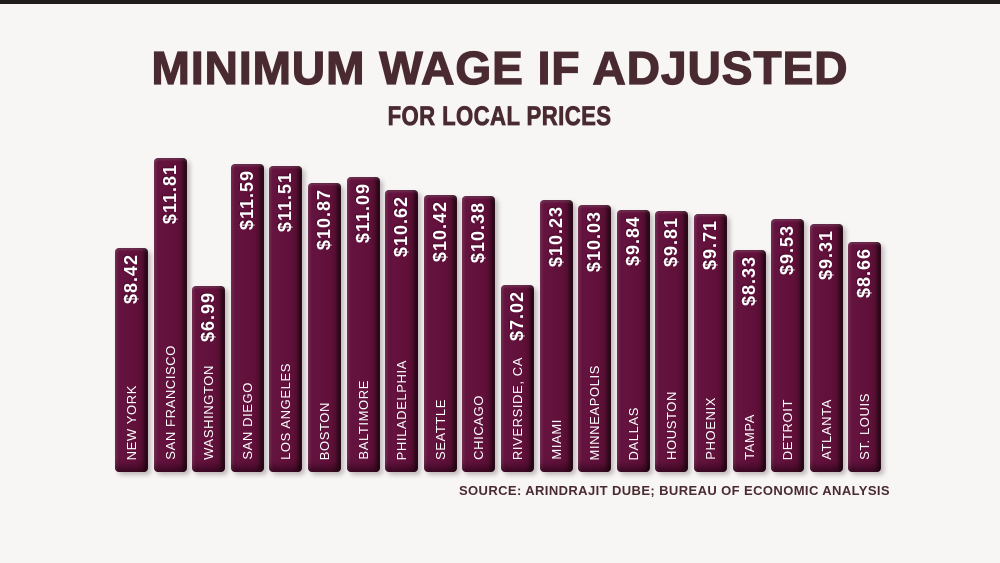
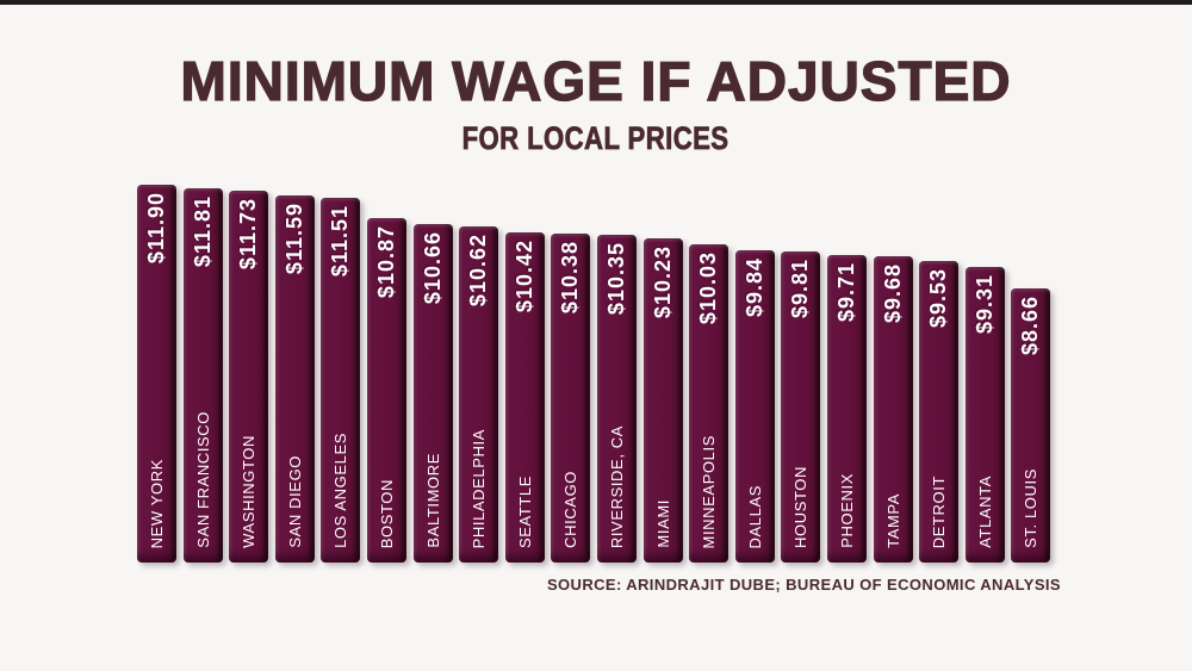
NEW YORK: $8.42 -> $11.90
WASHINGTON: $6.99 -> $11.73
BALTIMORE: $11.09 -> $10.66
RIVERSIDE, CA: $7.02 -> $10.35
TAMPA: $8.33 -> $9.68
